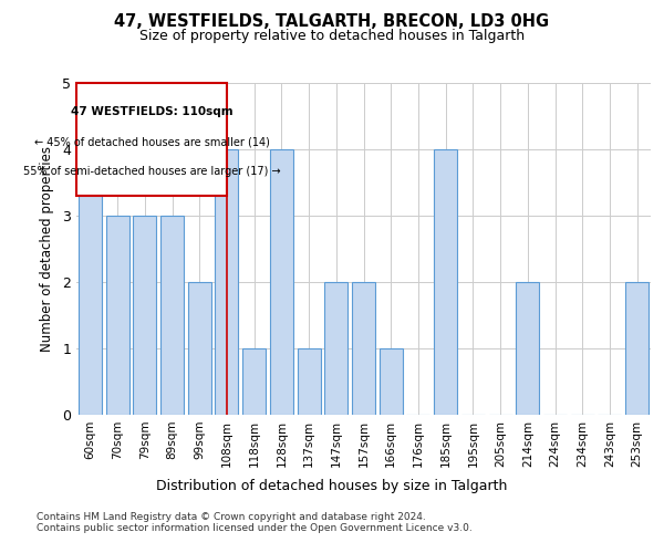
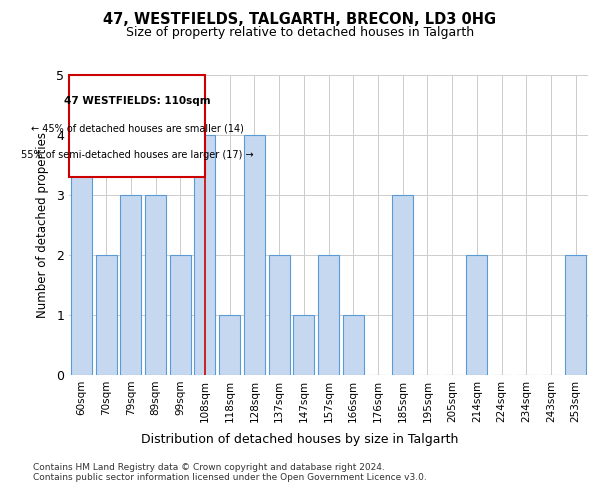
70sqm: 3 -> 2
137sqm: 1 -> 2
147sqm: 2 -> 1
185sqm: 4 -> 3
